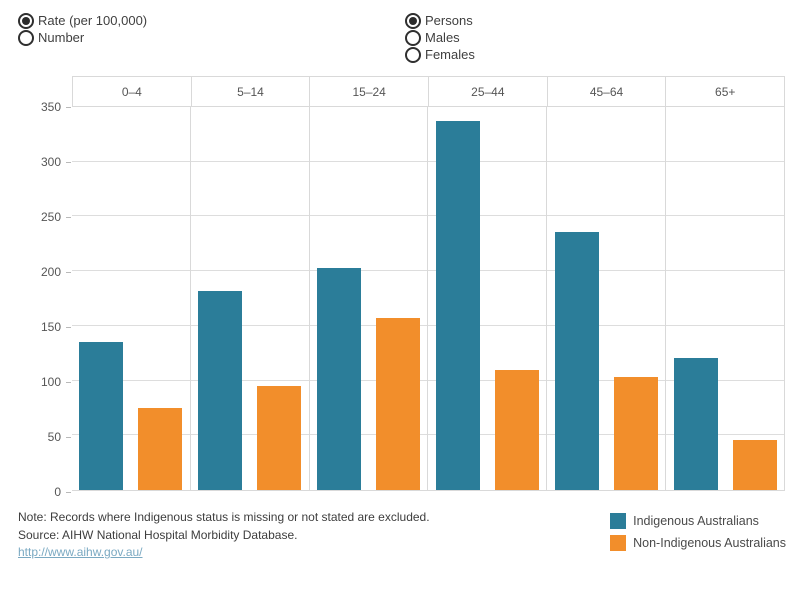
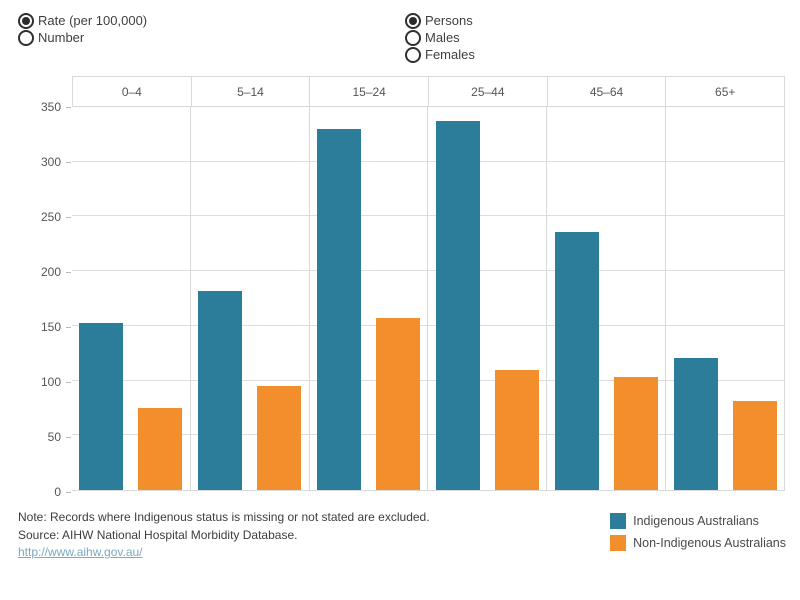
Indigenous Australians/0–4: 135 -> 153
Indigenous Australians/15–24: 203 -> 330
Non-Indigenous Australians/65+: 46 -> 81
